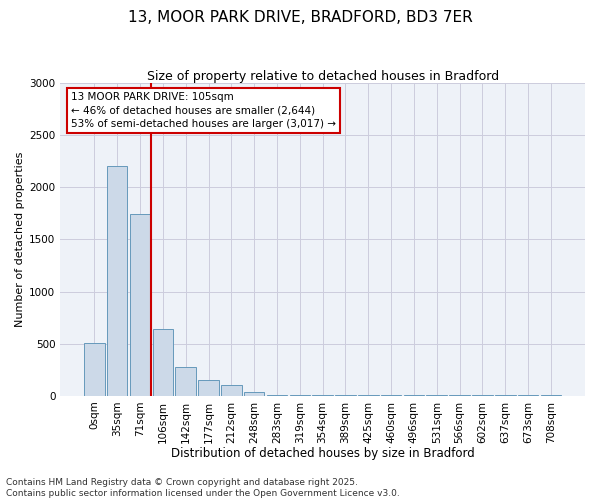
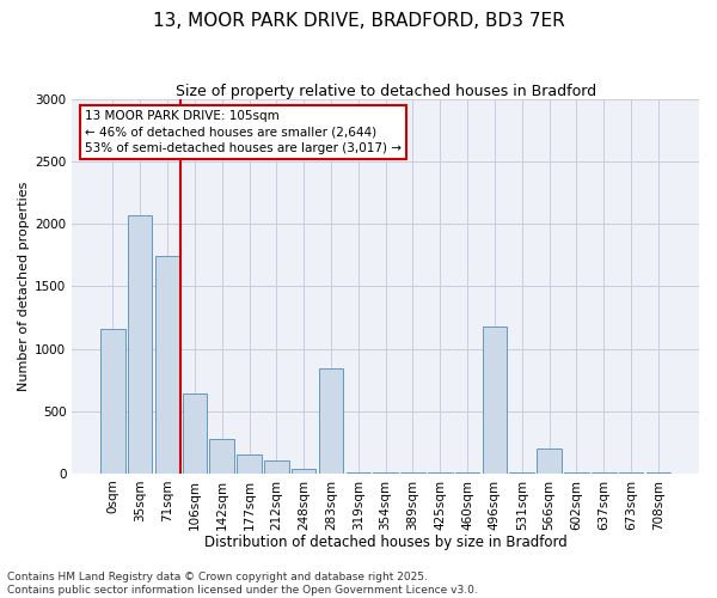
0sqm: 510 -> 1160
35sqm: 2200 -> 2070
283sqm: 0 -> 840
496sqm: 0 -> 1180
566sqm: 0 -> 200
